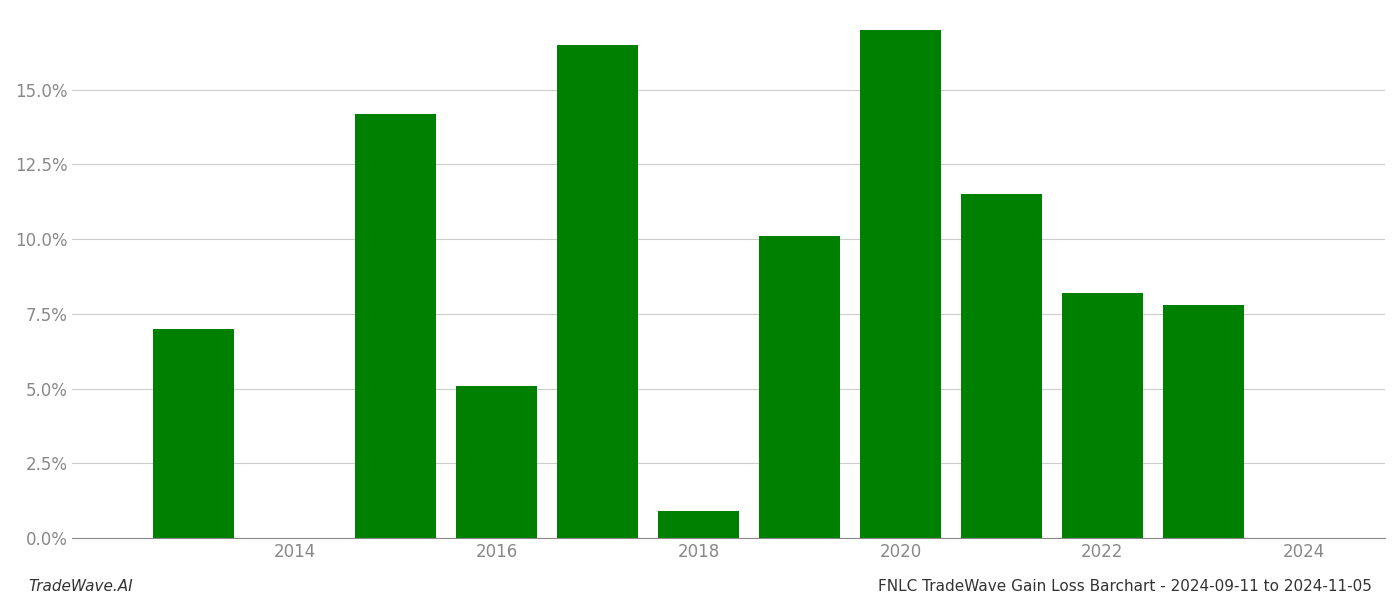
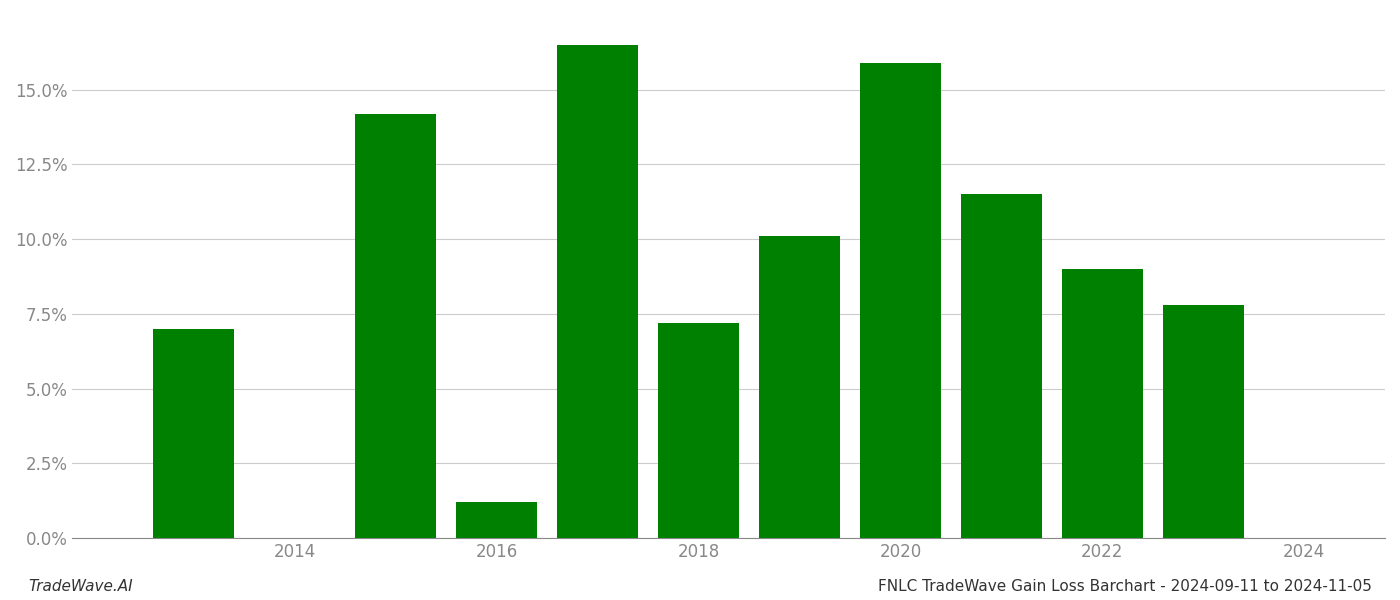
2016: 5.1% -> 1.2%
2018: 0.9% -> 7.2%
2020: 17.0% -> 15.9%
2022: 8.2% -> 9.0%
